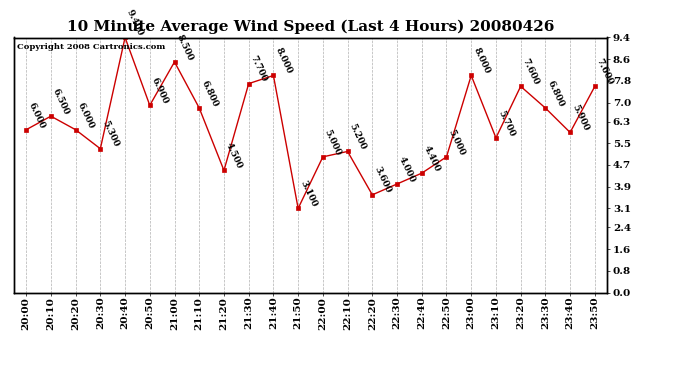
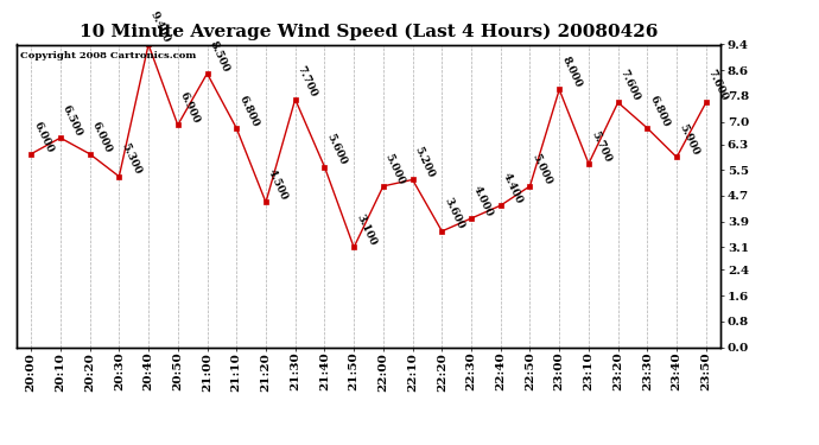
21:40: 8.000 -> 5.600
